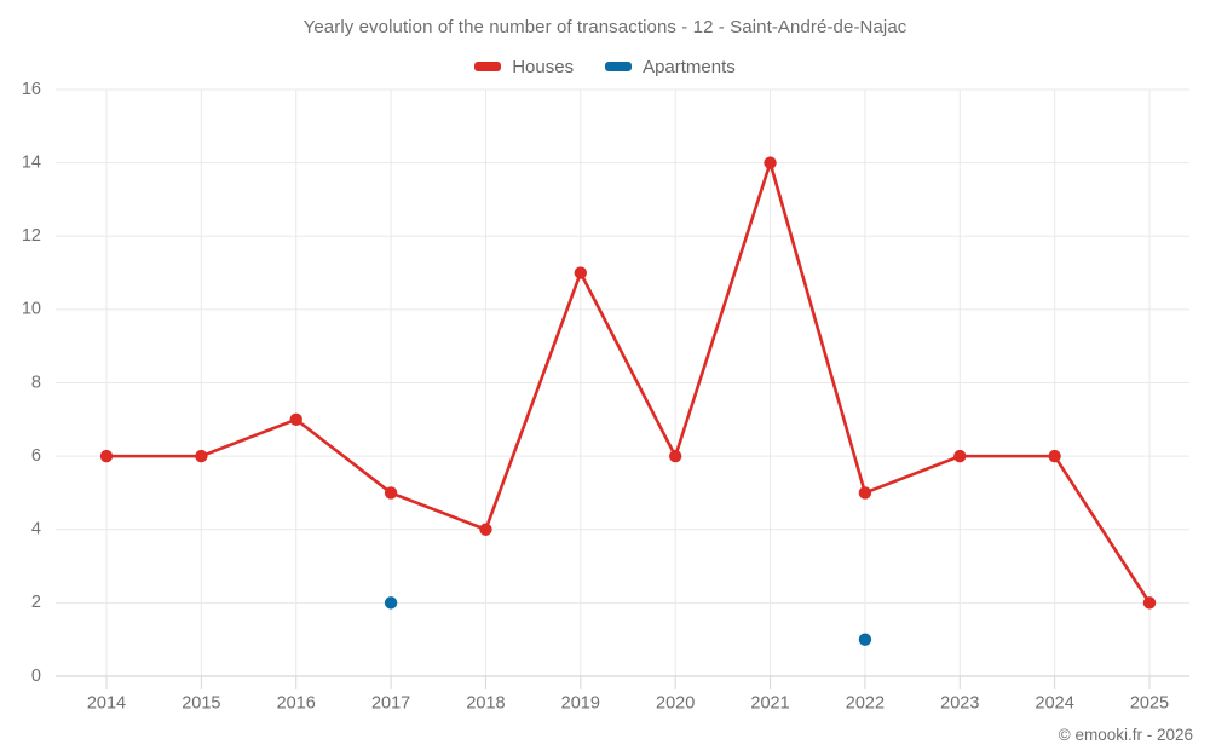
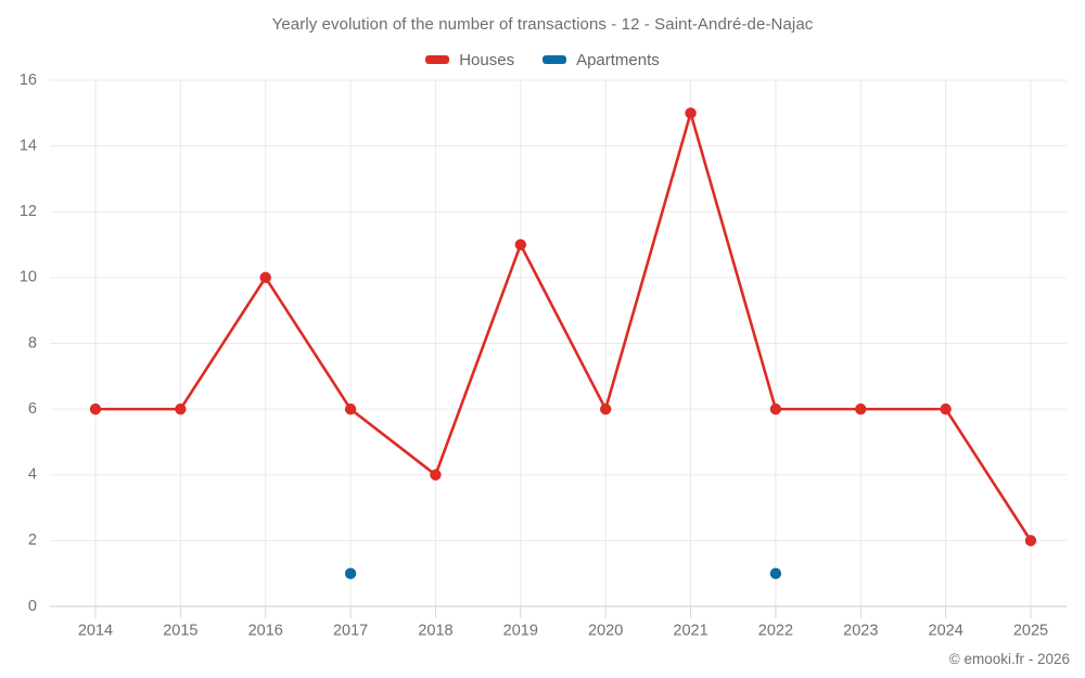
Houses/2016: 7 -> 10
Houses/2017: 5 -> 6
Apartments/2017: 2 -> 1
Houses/2021: 14 -> 15
Houses/2022: 5 -> 6
